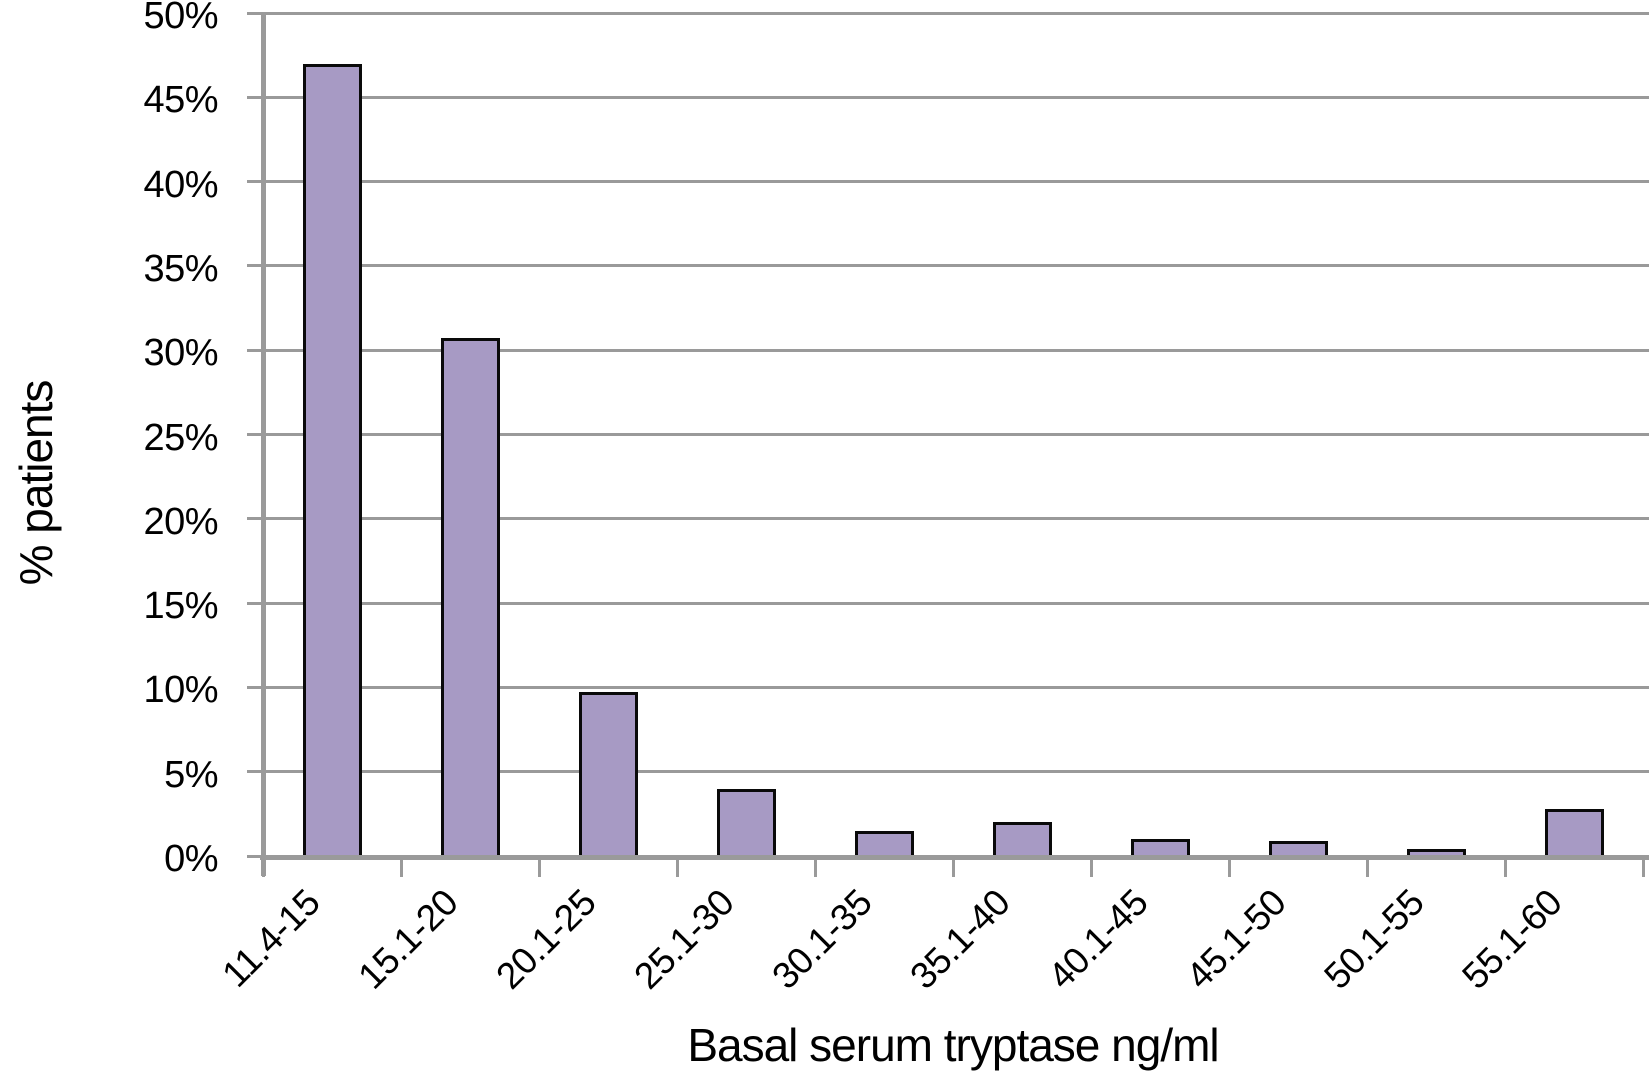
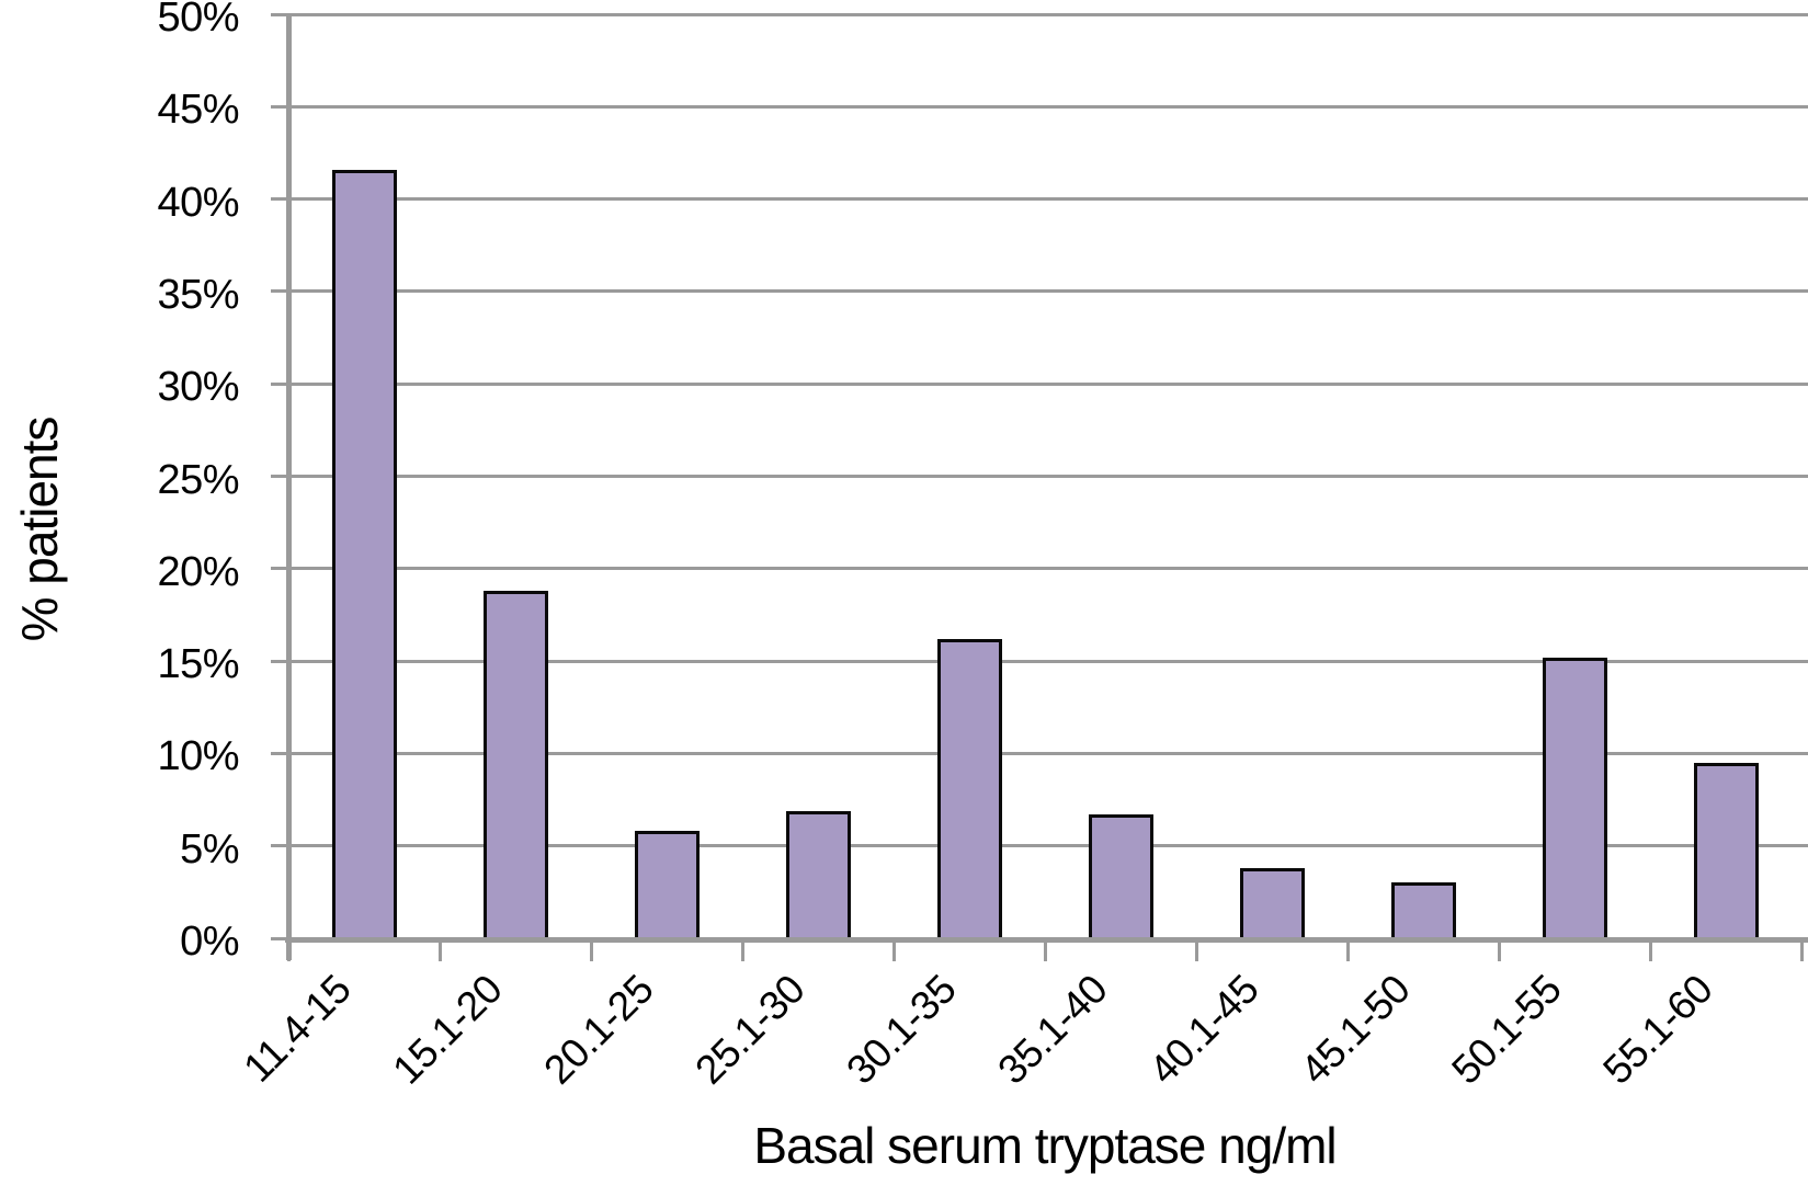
11.4-15: 47.0% -> 41.6%
15.1-20: 30.7% -> 18.8%
20.1-25: 9.7% -> 5.8%
25.1-30: 4.0% -> 6.9%
30.1-35: 1.5% -> 16.2%
35.1-40: 2.0% -> 6.7%
40.1-45: 1.0% -> 3.8%
45.1-50: 0.9% -> 3.0%
50.1-55: 0.4% -> 15.2%
55.1-60: 2.8% -> 9.5%
